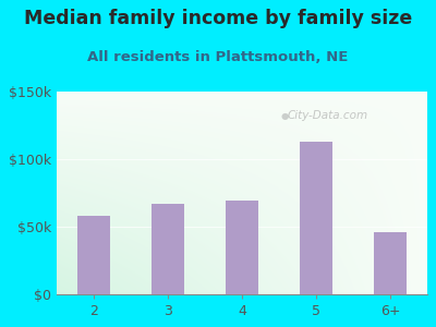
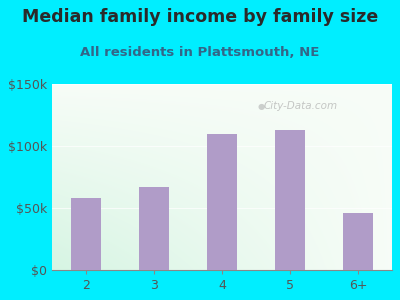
4: $69k -> $110k
